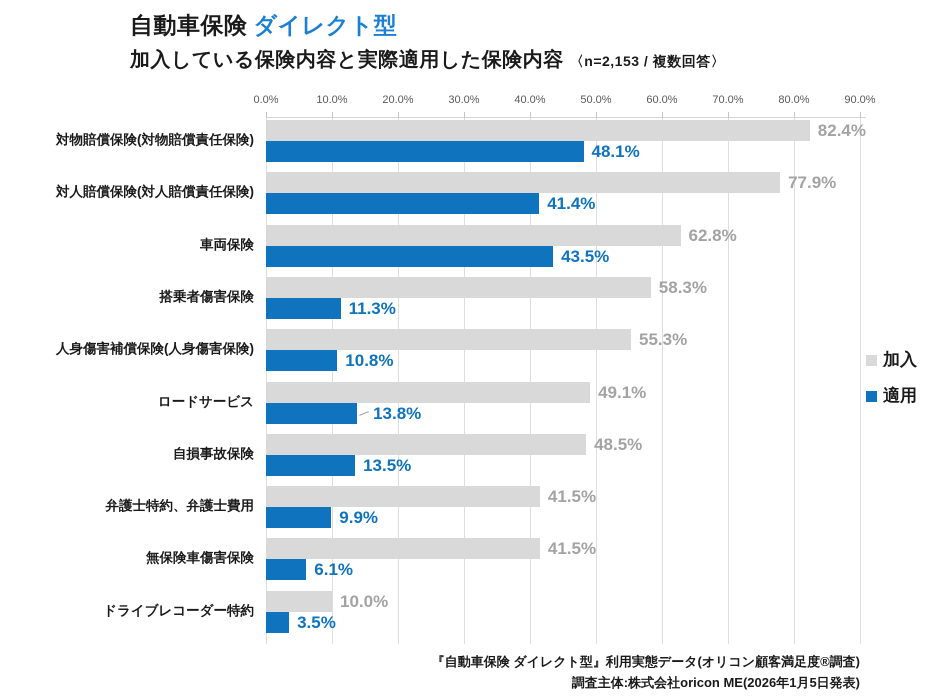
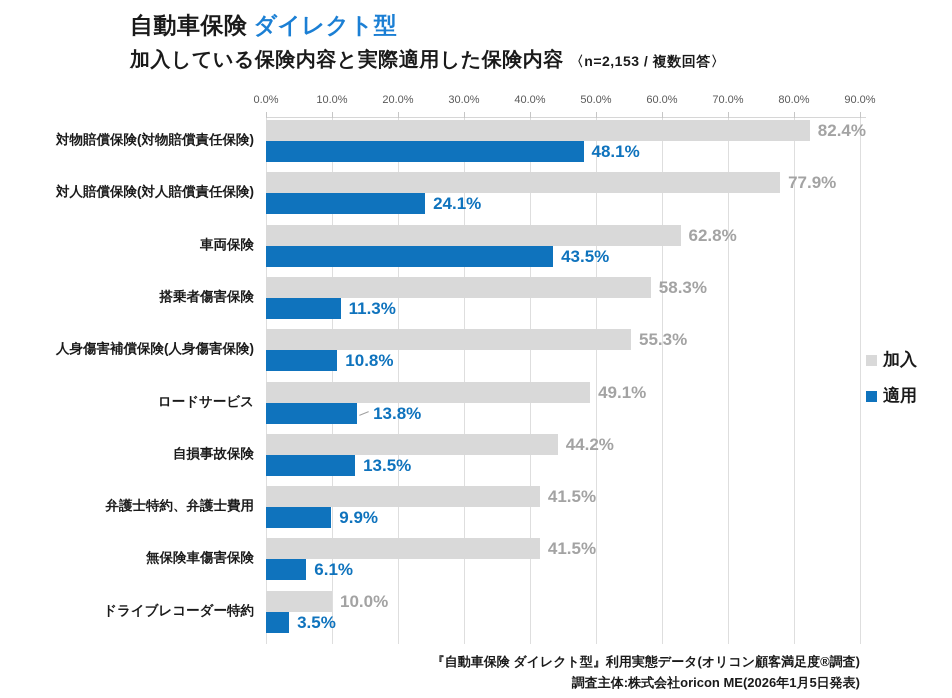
適用/対人賠償保険(対人賠償責任保険): 41.4% -> 24.1%
加入/自損事故保険: 48.5% -> 44.2%
